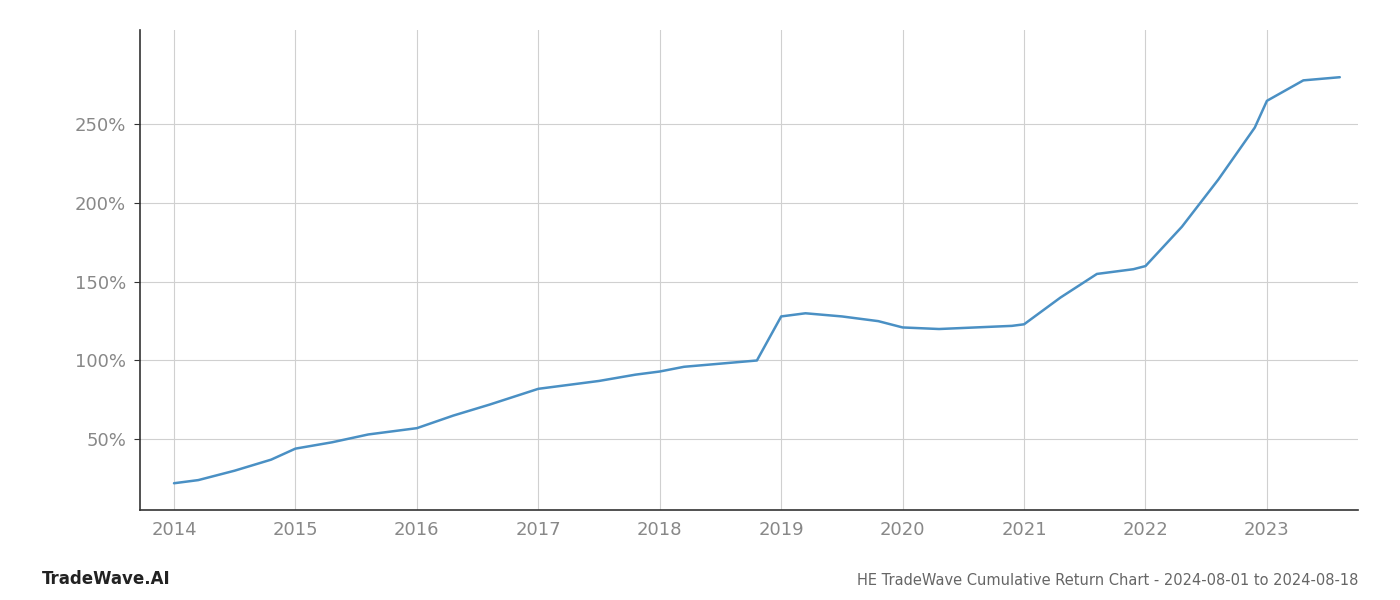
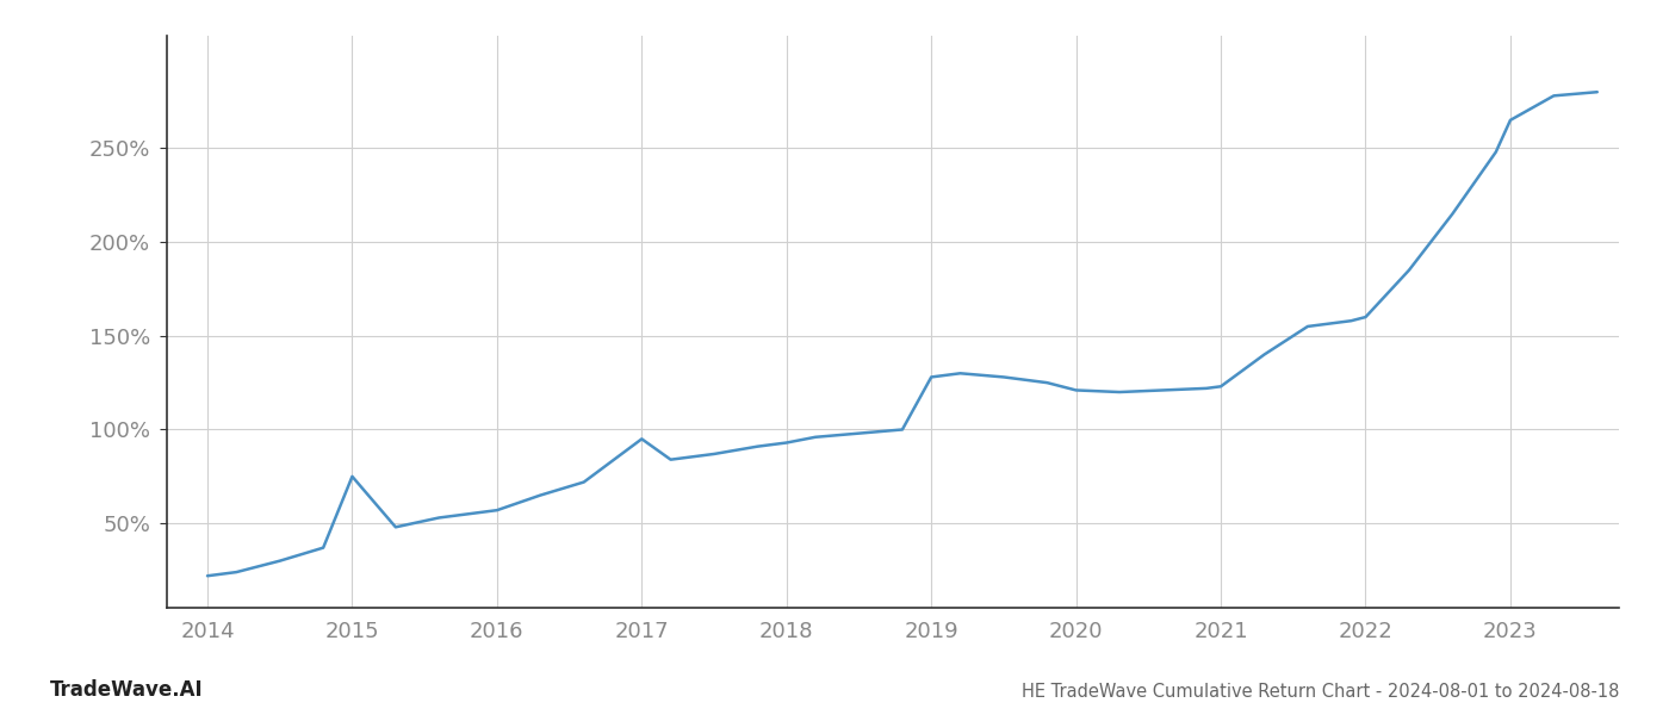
2015: 44% -> 75%
2017: 82% -> 95%
